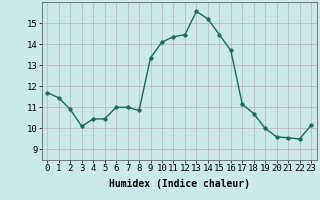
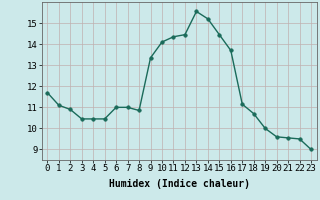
1: 11.45 -> 11.10
3: 10.10 -> 10.45
23: 10.15 -> 9.00
